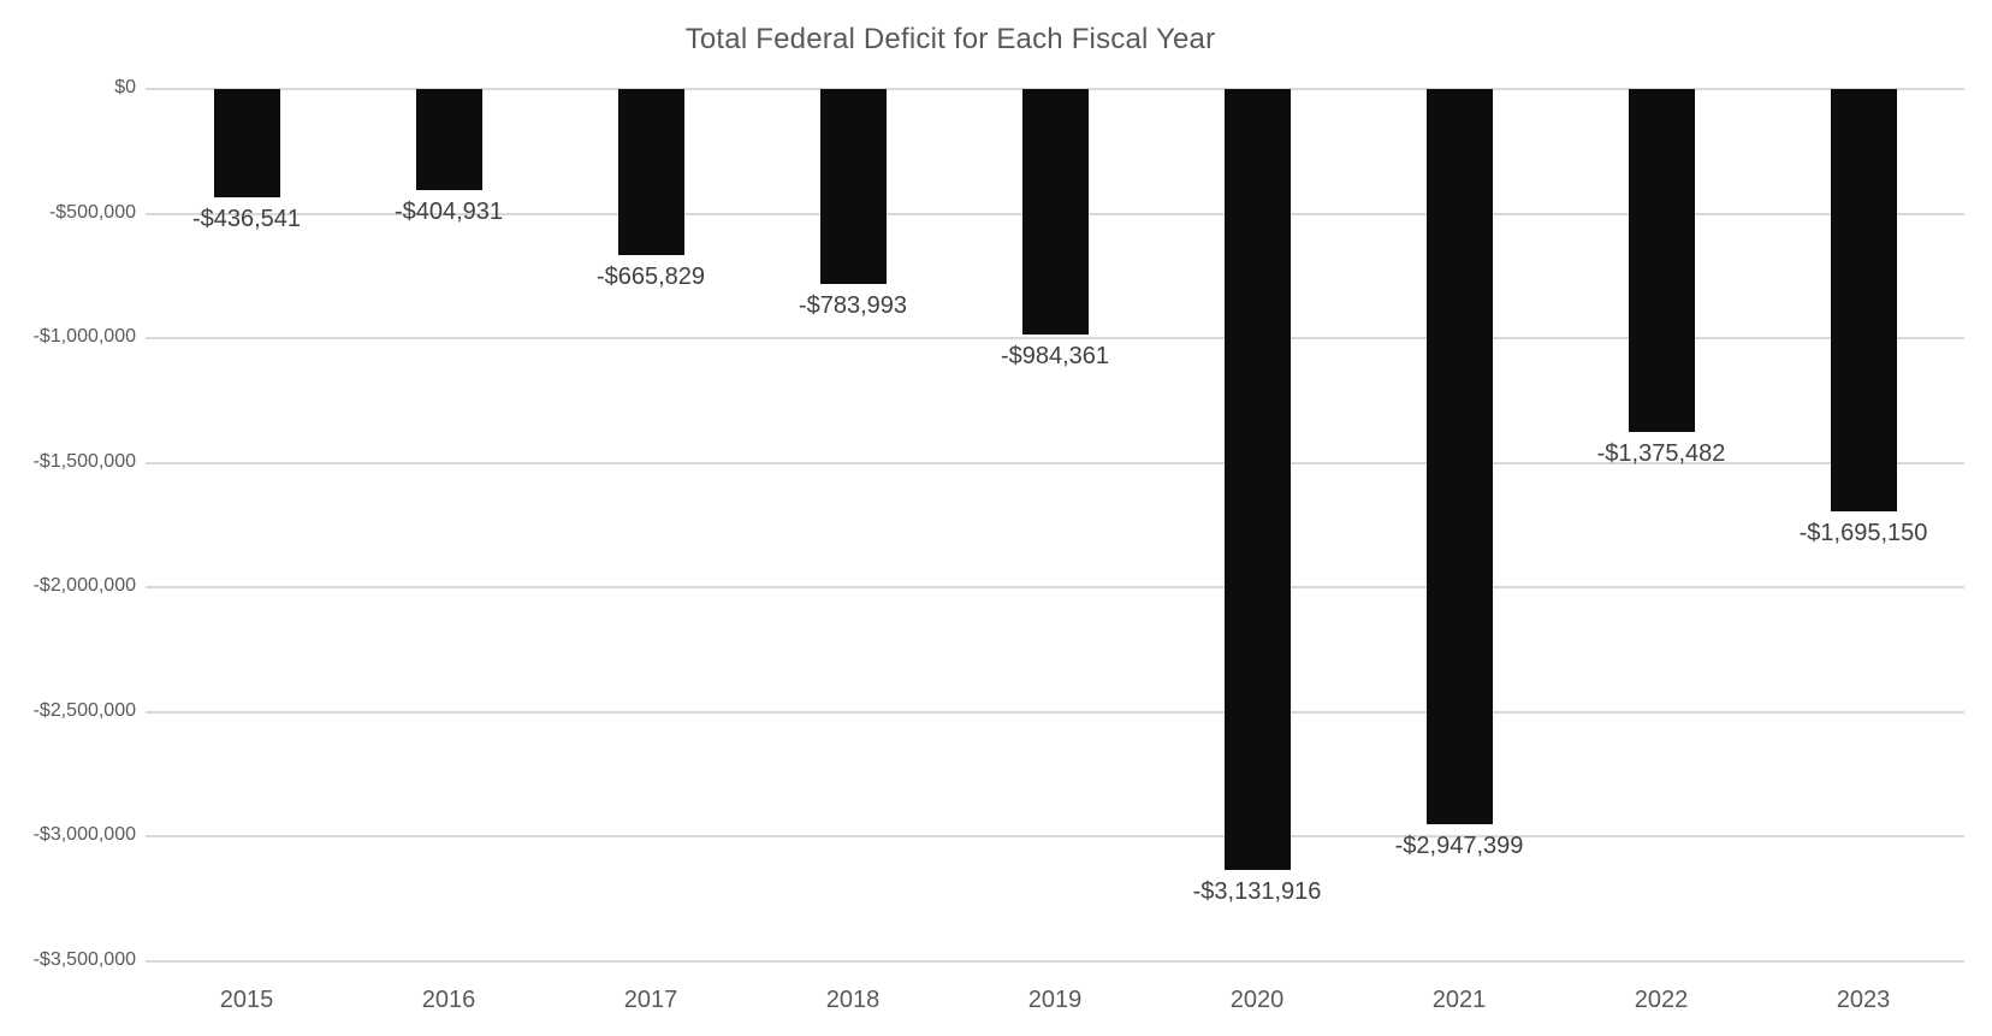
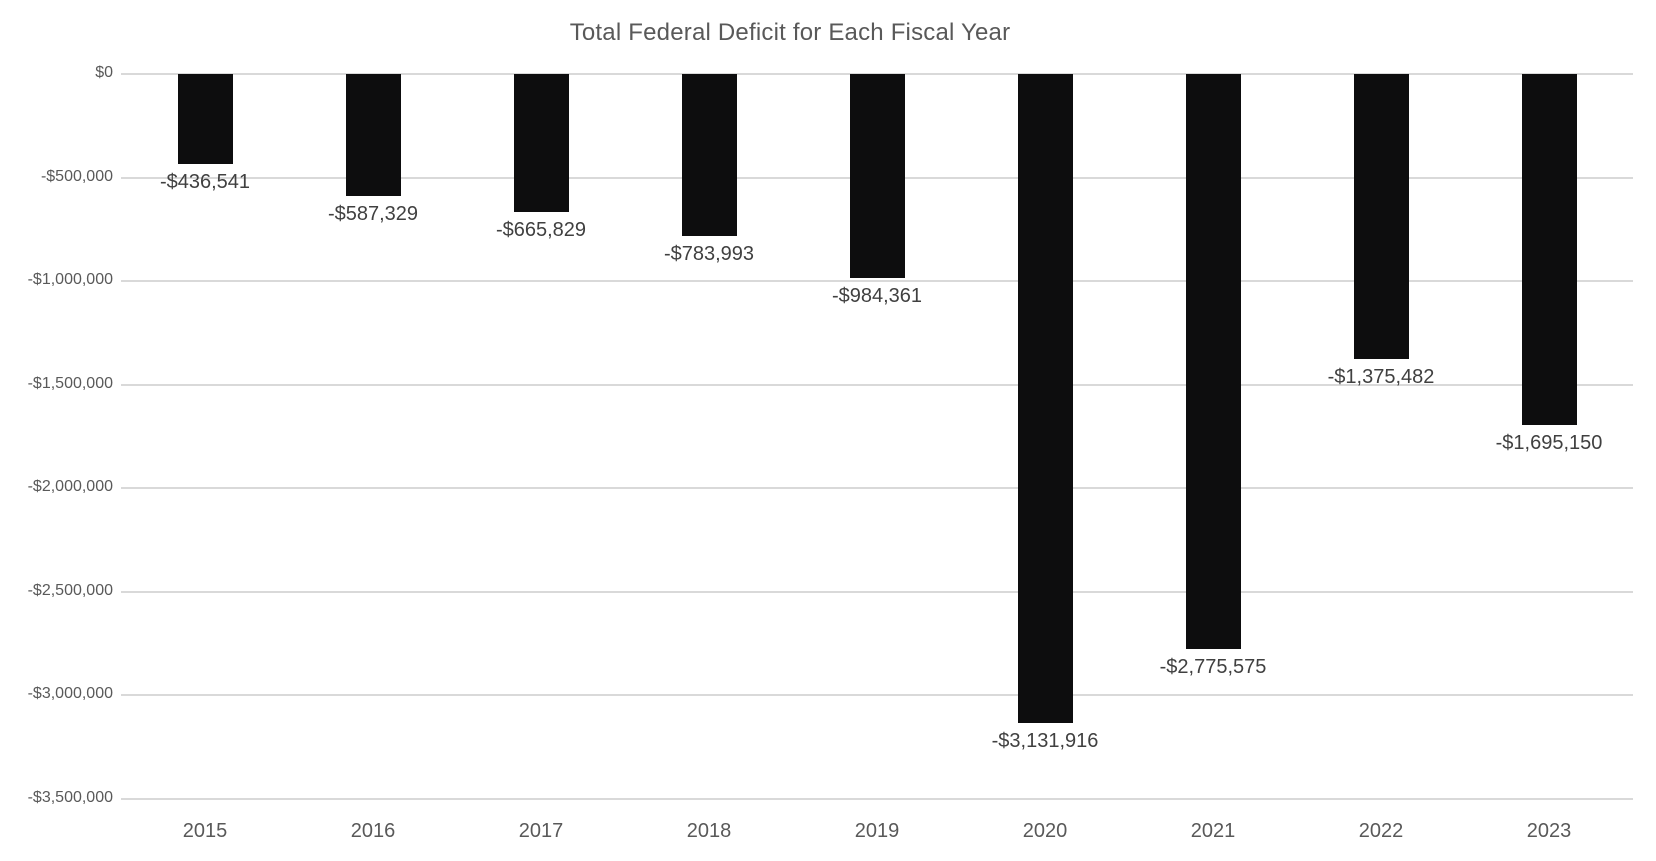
2016: -$404,931 -> -$587,329
2021: -$2,947,399 -> -$2,775,575
